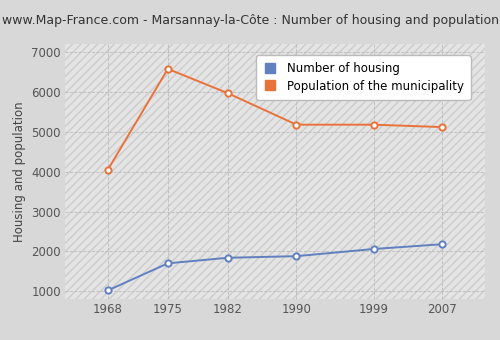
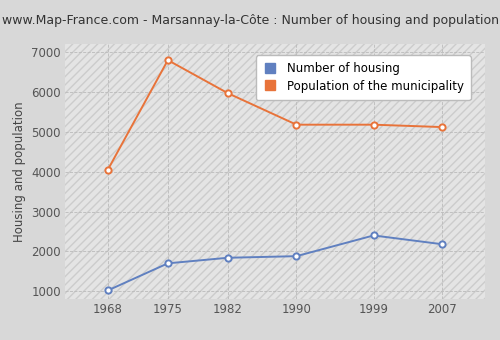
Population of the municipality/1975: 6580 -> 6800
Number of housing/1999: 2060 -> 2400
